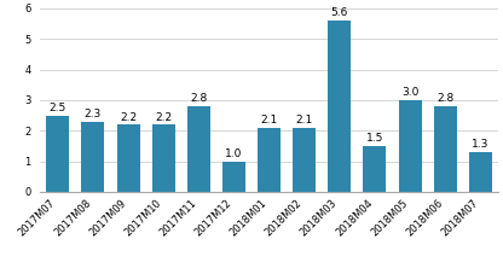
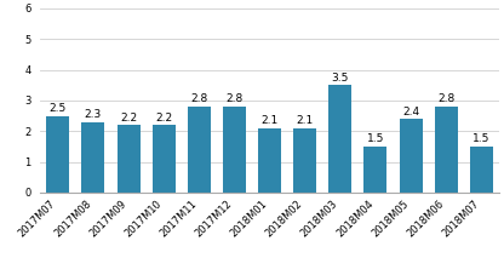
2017M12: 1.0 -> 2.8
2018M03: 5.6 -> 3.5
2018M05: 3.0 -> 2.4
2018M07: 1.3 -> 1.5
